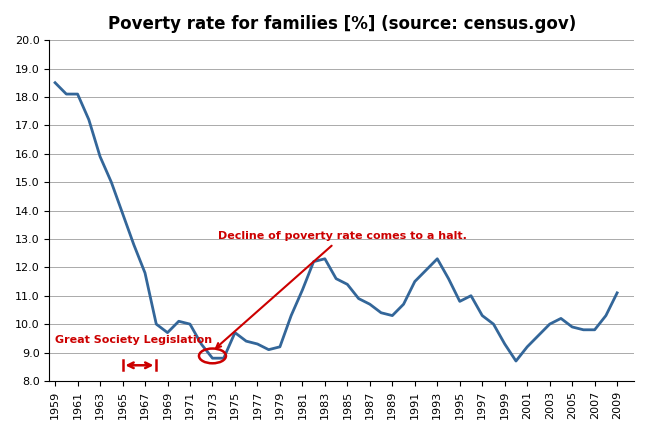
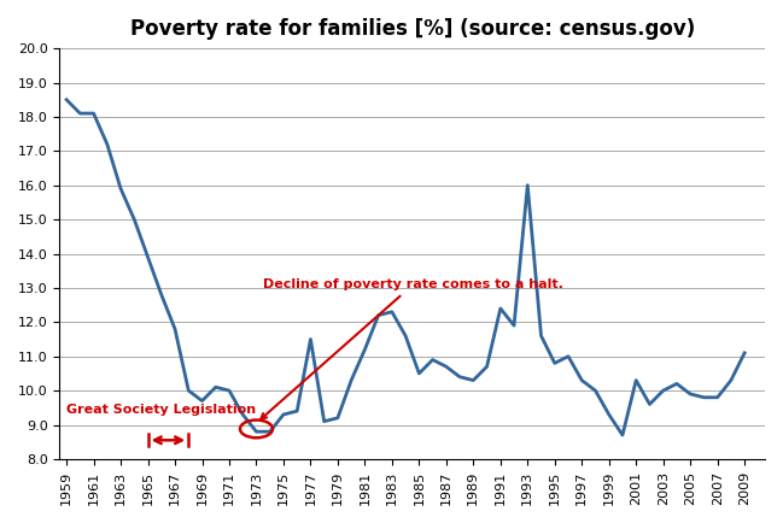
1975: 9.7 -> 9.3
1977: 9.3 -> 11.5
1985: 11.4 -> 10.5
1991: 11.5 -> 12.4
1993: 12.3 -> 16.0
2001: 9.2 -> 10.3
